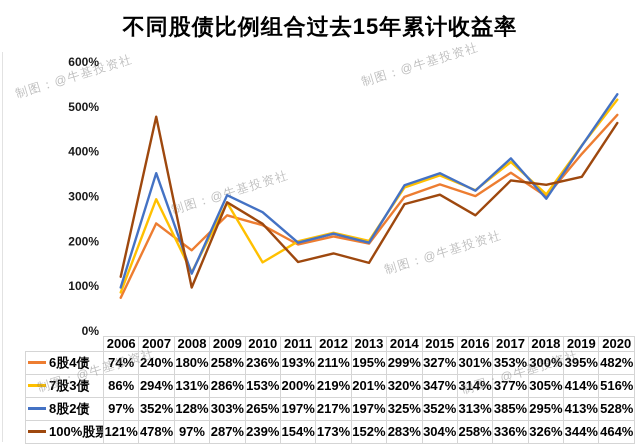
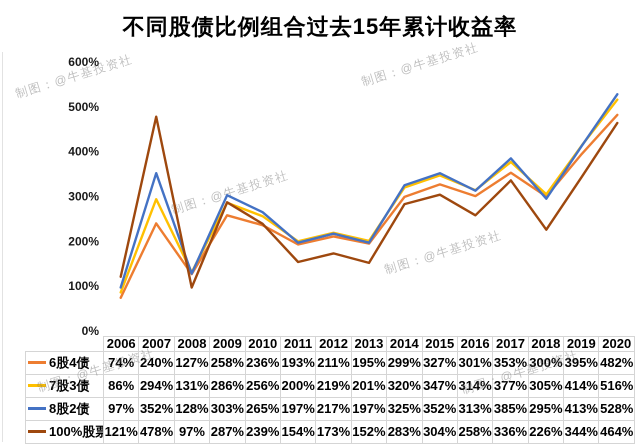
6股4债/2008: 180% -> 127%
7股3债/2010: 153% -> 256%
100%股票/2018: 326% -> 226%
